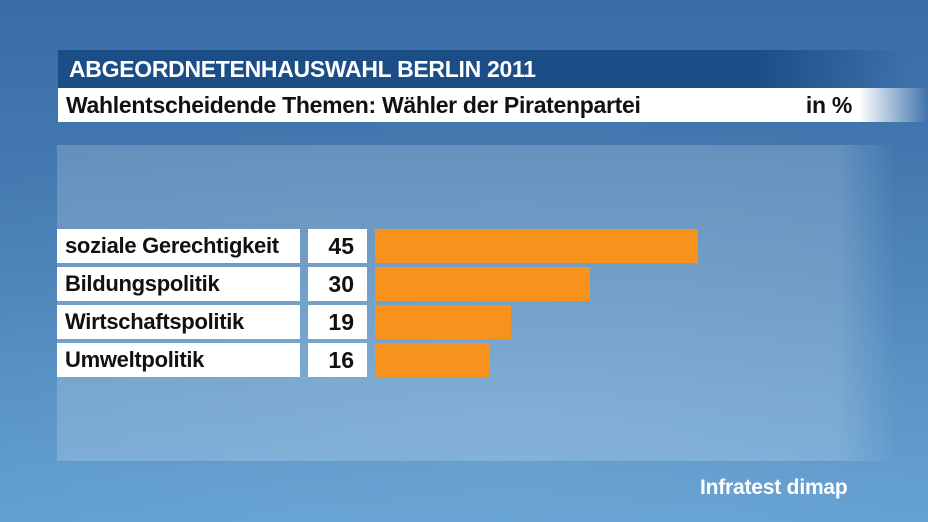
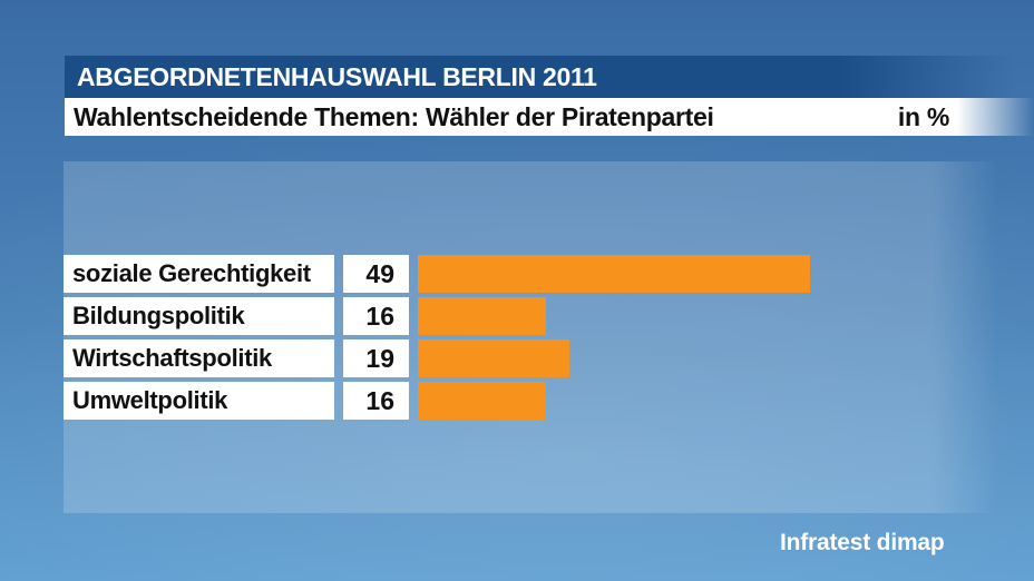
soziale Gerechtigkeit: 45 -> 49
Bildungspolitik: 30 -> 16
